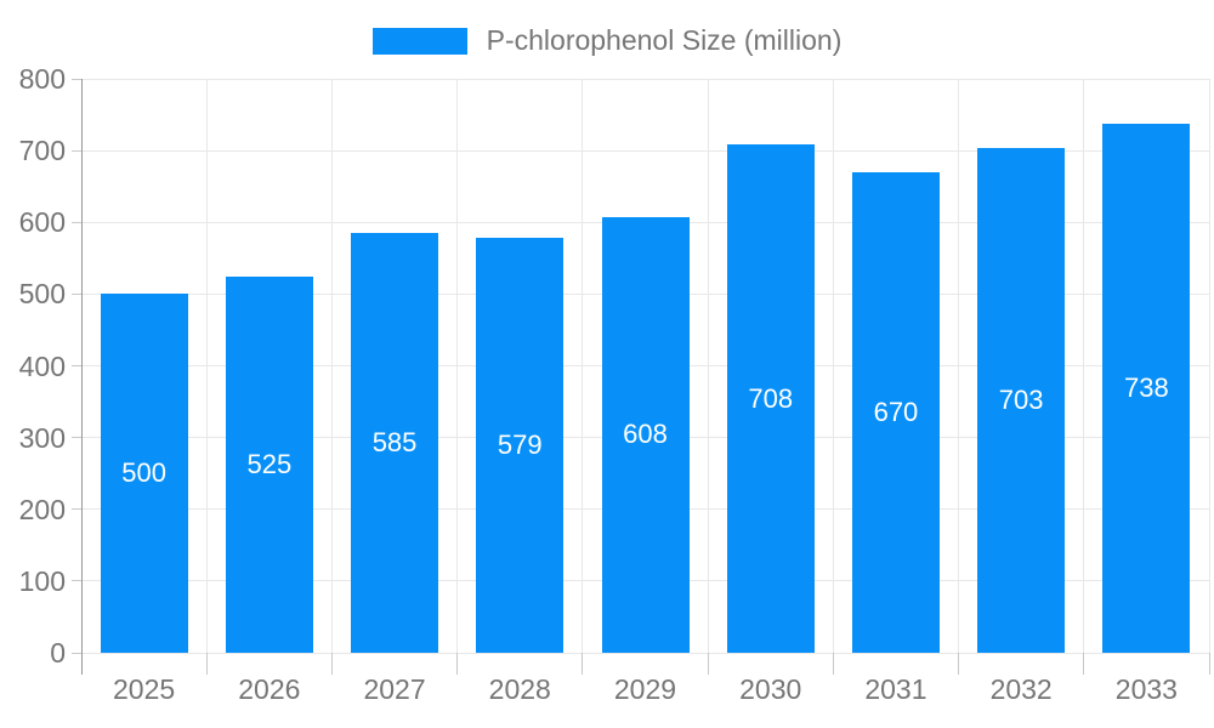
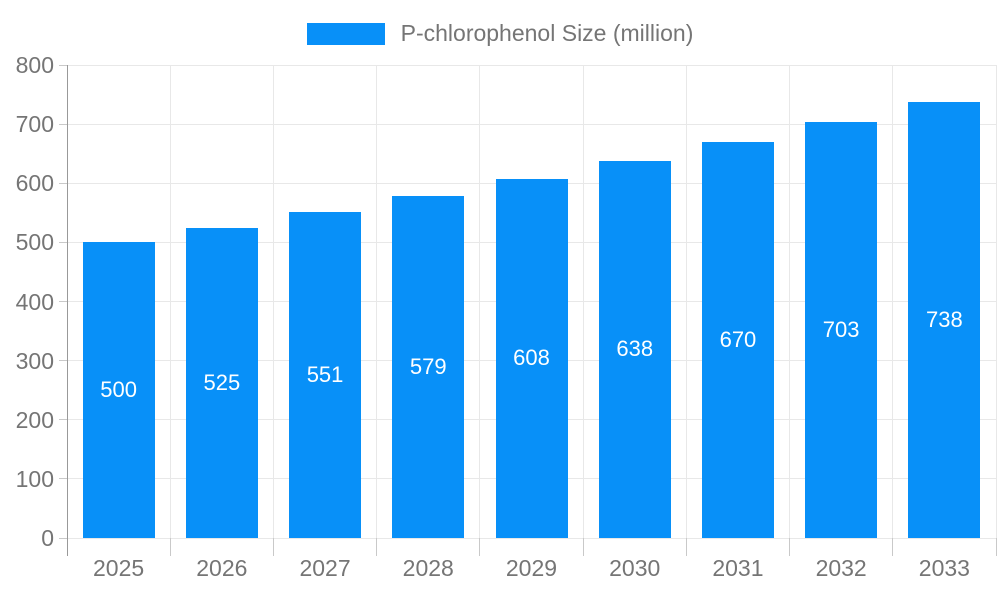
2027: 585 -> 551
2030: 708 -> 638
